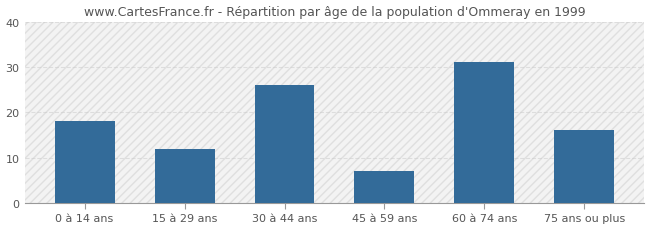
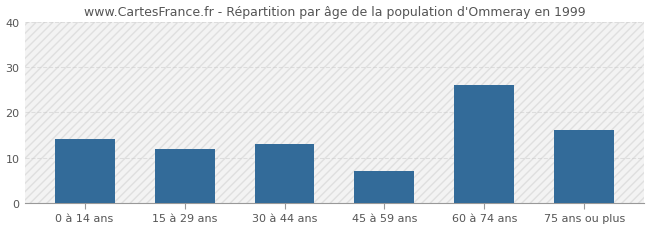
0 à 14 ans: 18 -> 14
30 à 44 ans: 26 -> 13
60 à 74 ans: 31 -> 26
